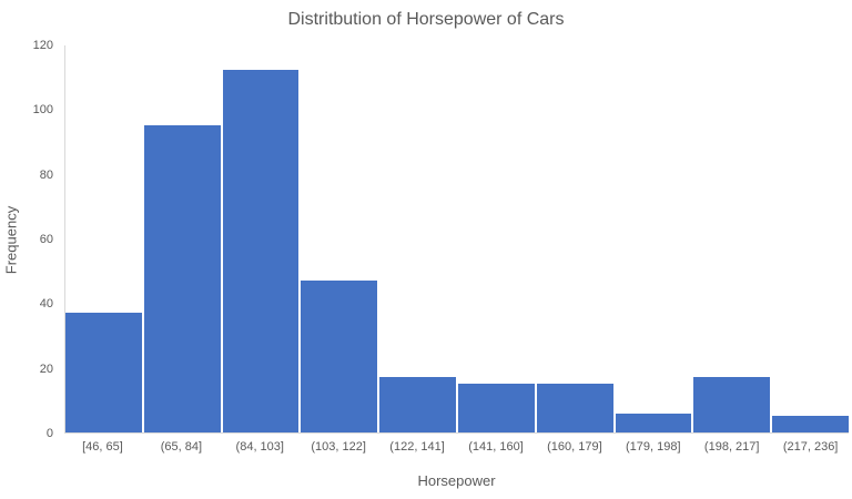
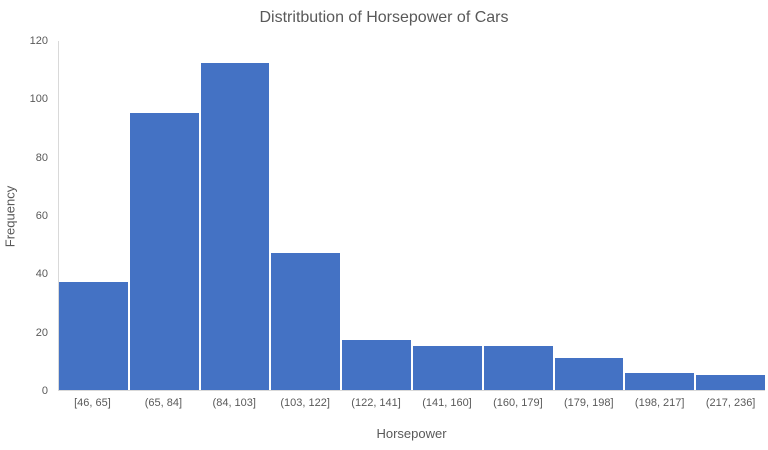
(179, 198]: 6 -> 11
(198, 217]: 17 -> 6
